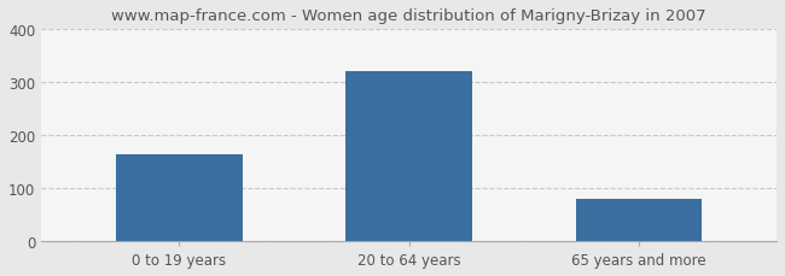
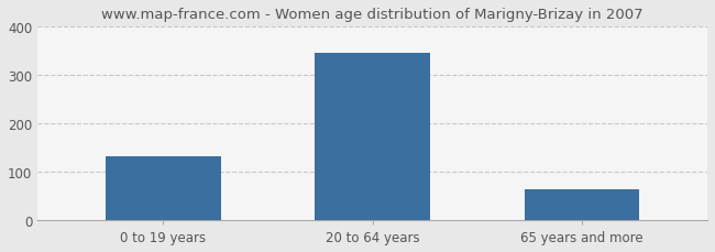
0 to 19 years: 165 -> 133
20 to 64 years: 320 -> 345
65 years and more: 80 -> 63
